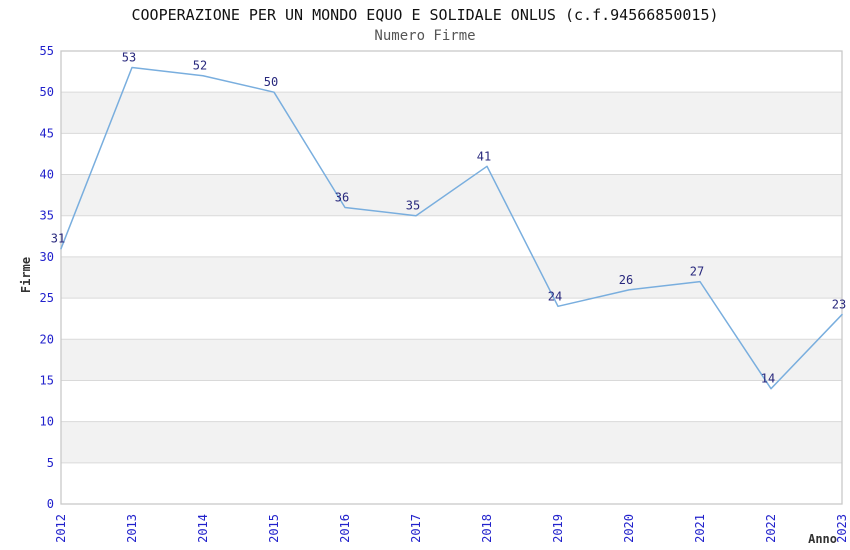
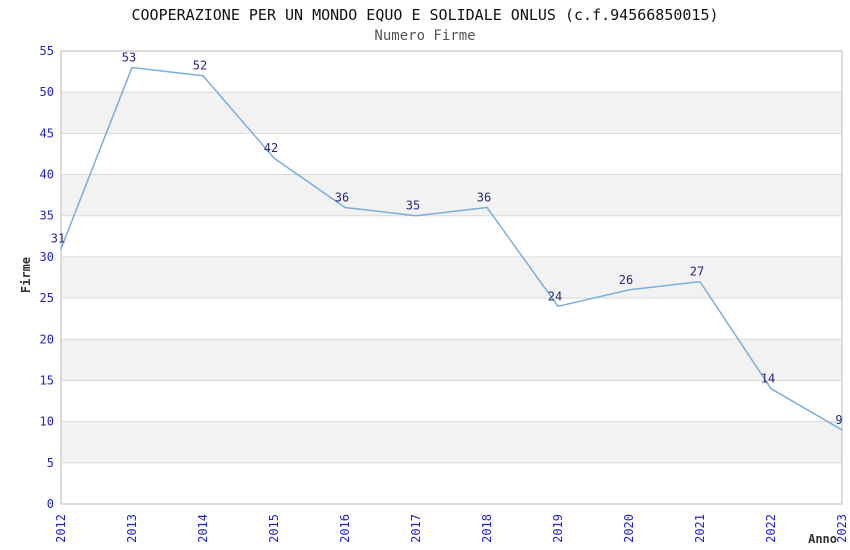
2015: 50 -> 42
2018: 41 -> 36
2023: 23 -> 9
